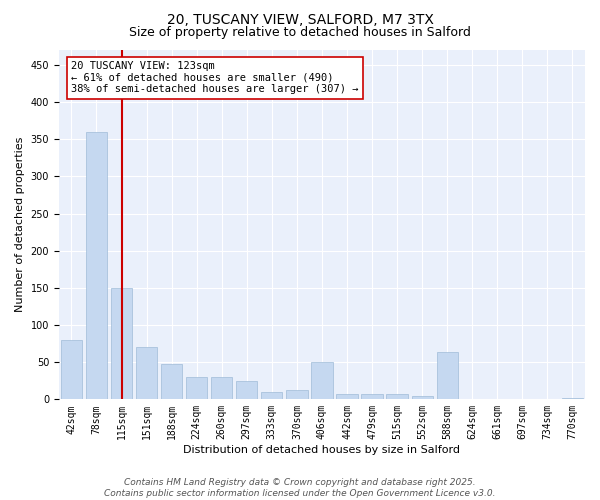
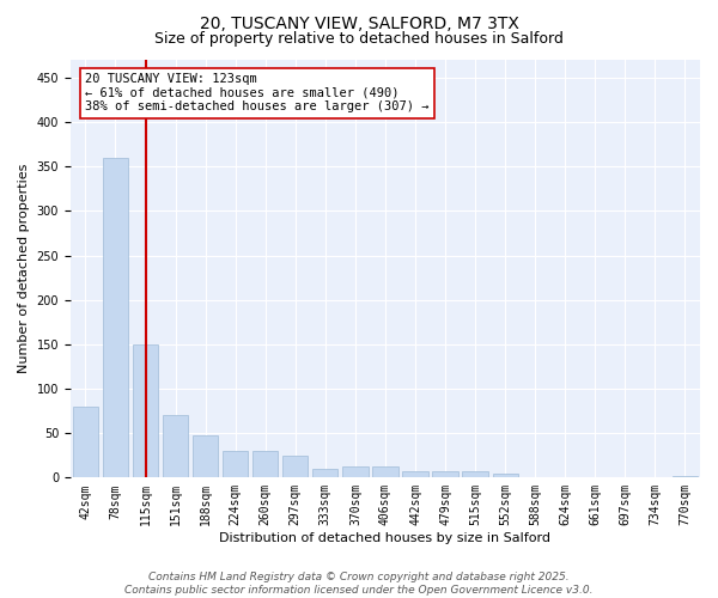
406sqm: 50 -> 13
588sqm: 64 -> 1
